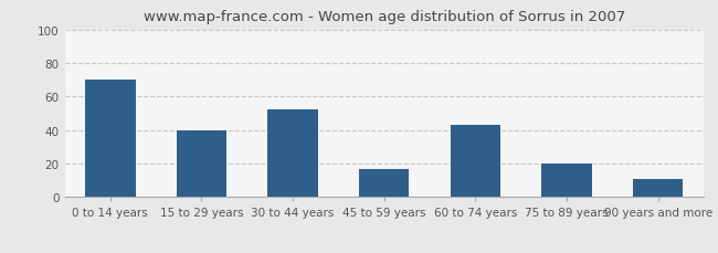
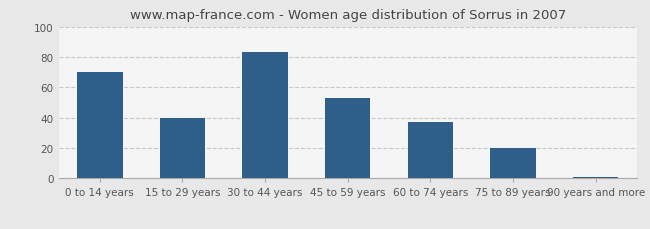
30 to 44 years: 52 -> 83
45 to 59 years: 17 -> 53
60 to 74 years: 43 -> 37
90 years and more: 11 -> 1
